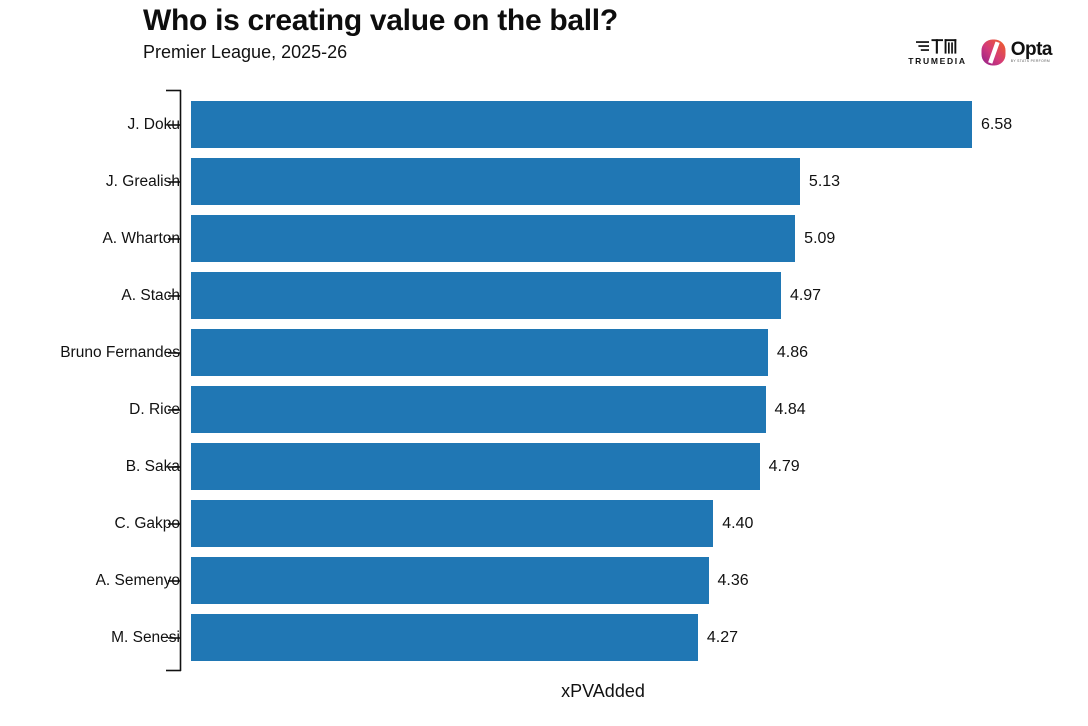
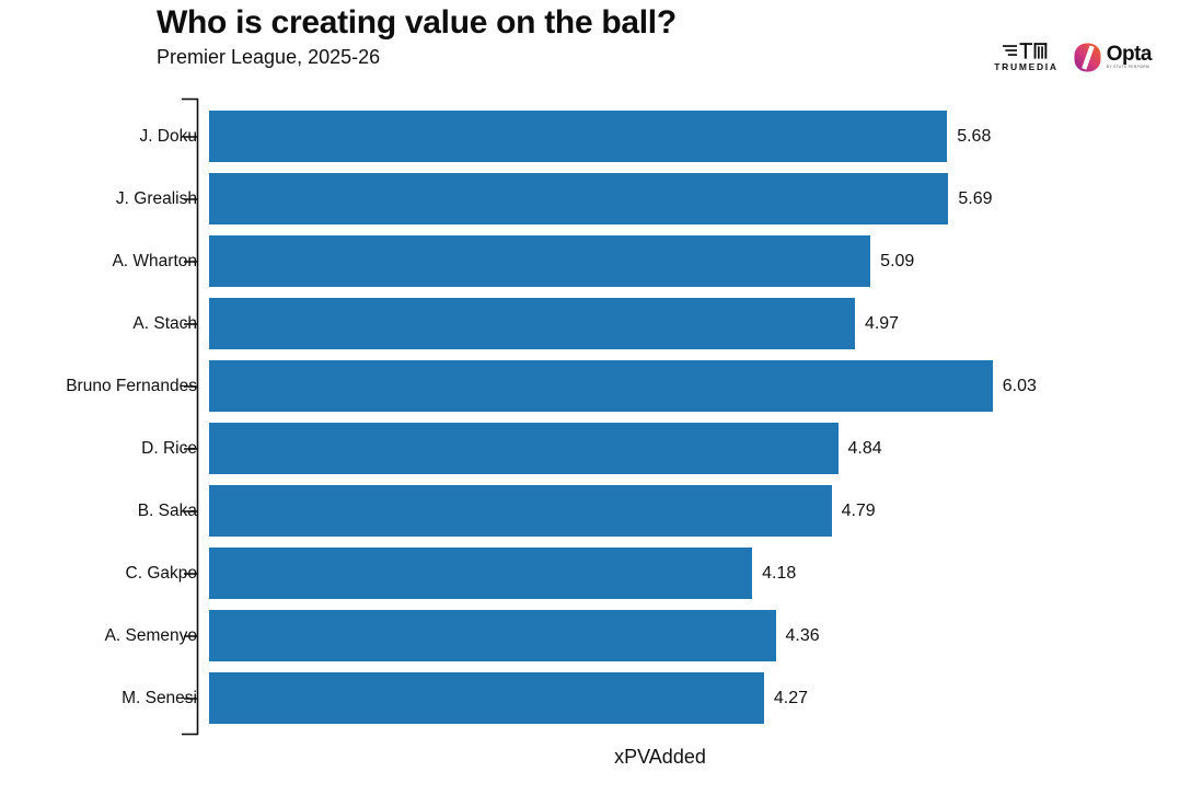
J. Doku: 6.58 -> 5.68
J. Grealish: 5.13 -> 5.69
Bruno Fernandes: 4.86 -> 6.03
C. Gakpo: 4.40 -> 4.18
